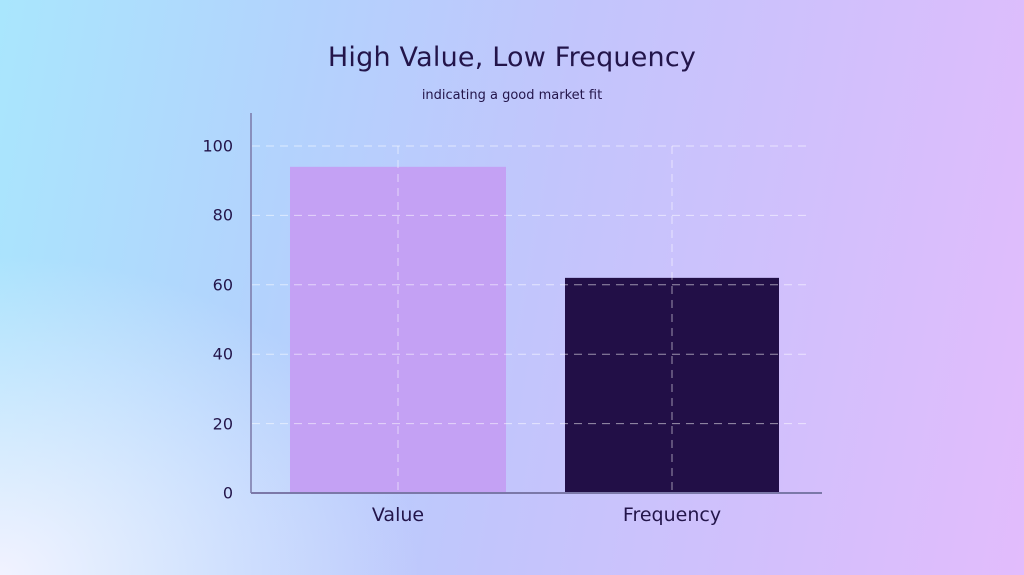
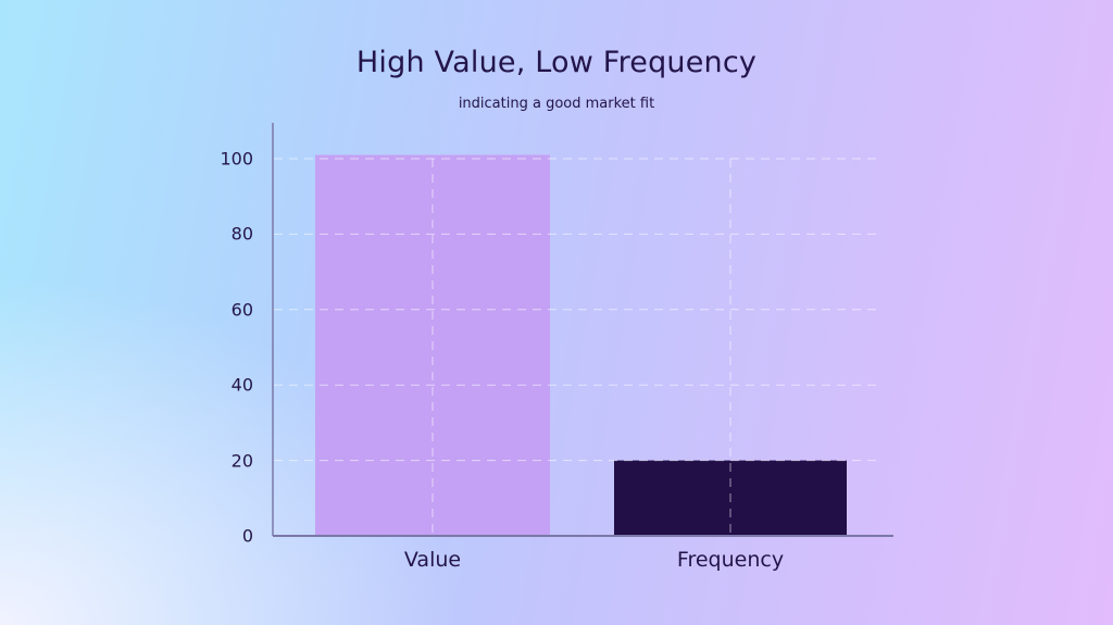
Value: 94 -> 101
Frequency: 62 -> 20
